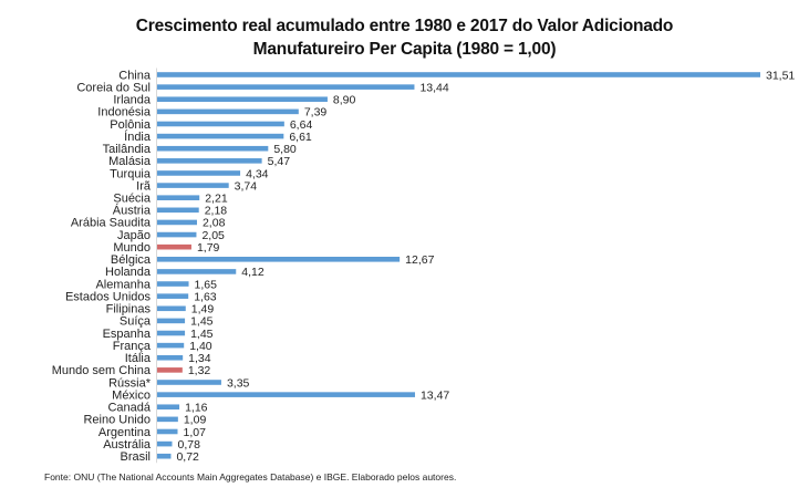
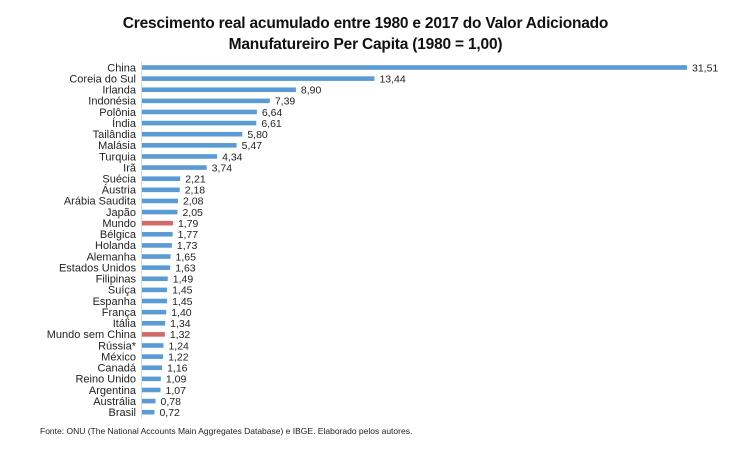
Bélgica: 12,67 -> 1,77
Holanda: 4,12 -> 1,73
Rússia*: 3,35 -> 1,24
México: 13,47 -> 1,22
